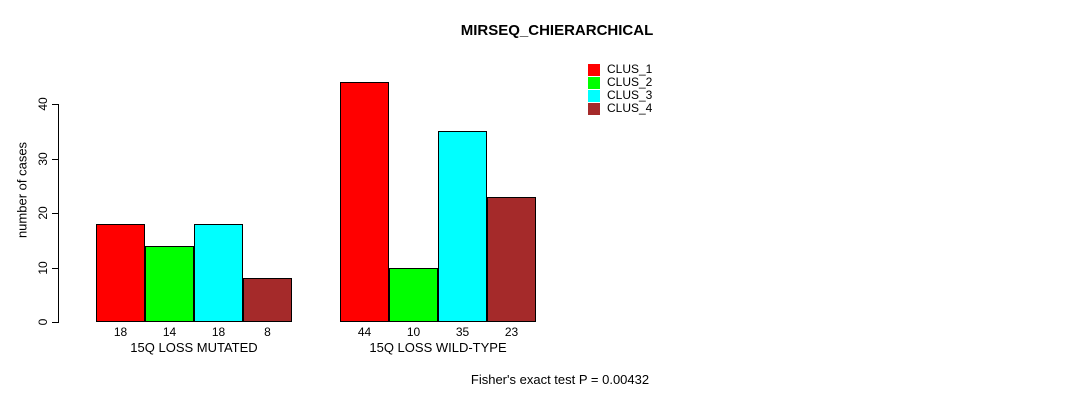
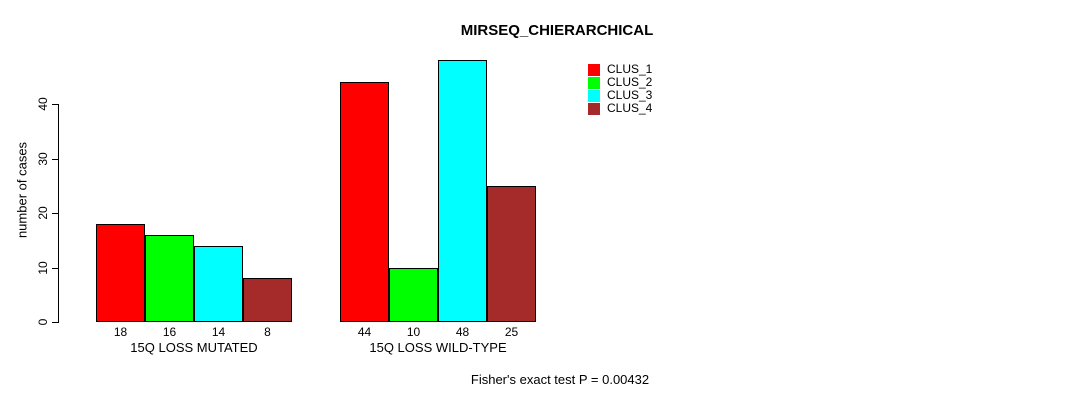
CLUS_2/15Q LOSS MUTATED: 14 -> 16
CLUS_3/15Q LOSS MUTATED: 18 -> 14
CLUS_3/15Q LOSS WILD-TYPE: 35 -> 48
CLUS_4/15Q LOSS WILD-TYPE: 23 -> 25
